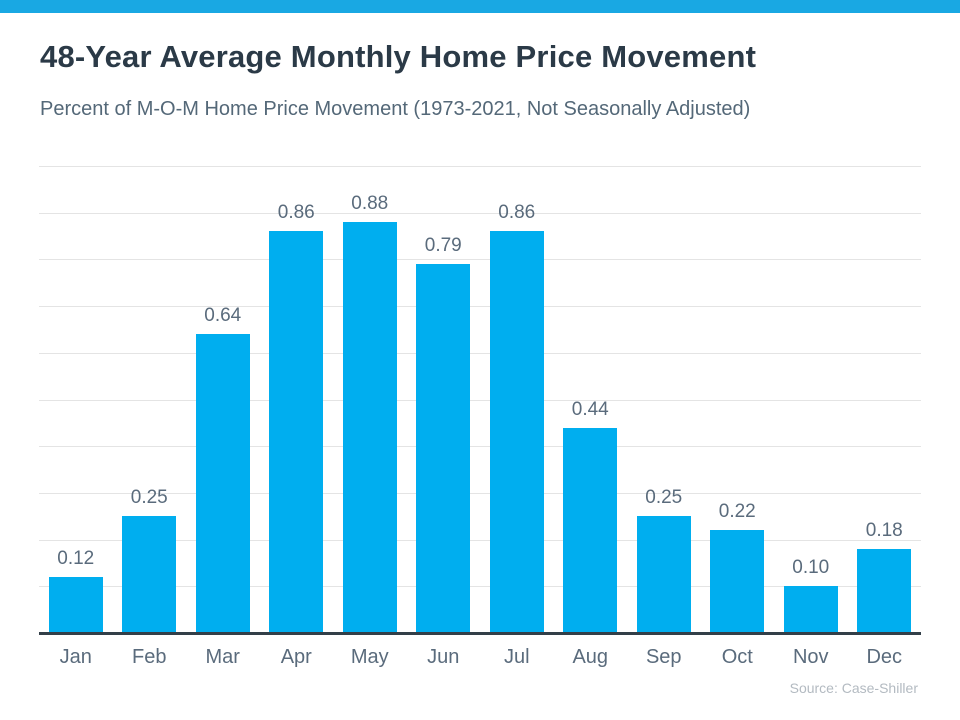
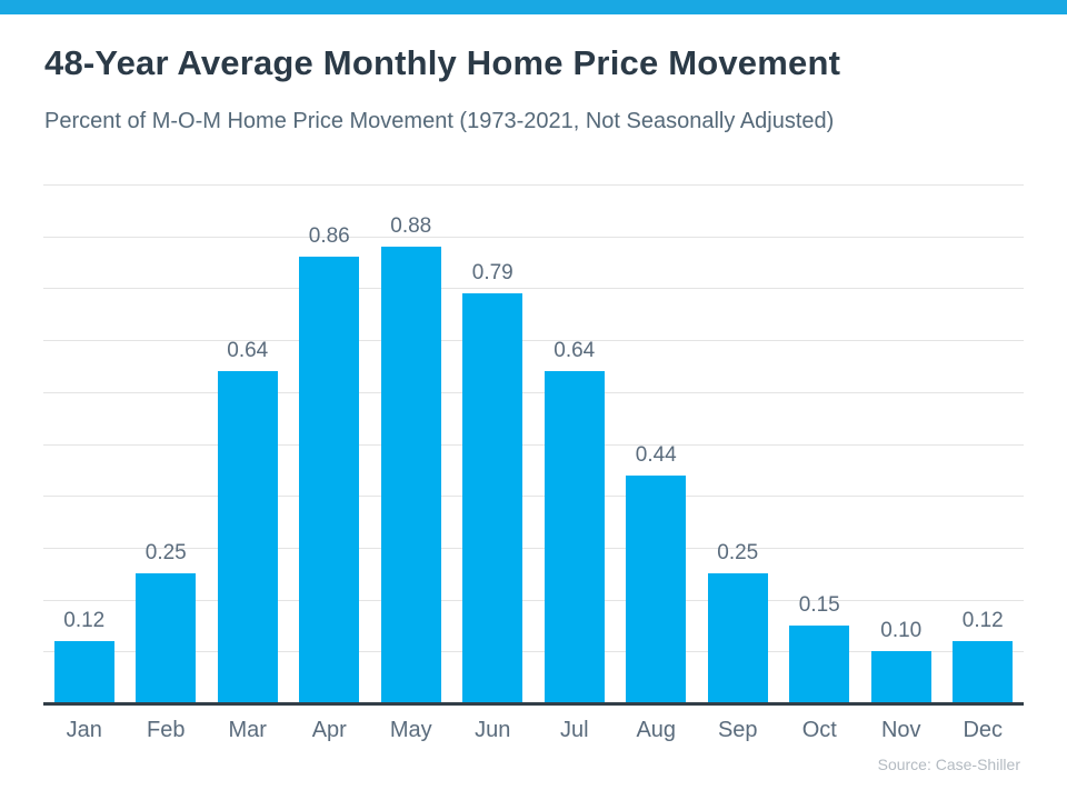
Jul: 0.86 -> 0.64
Oct: 0.22 -> 0.15
Dec: 0.18 -> 0.12
